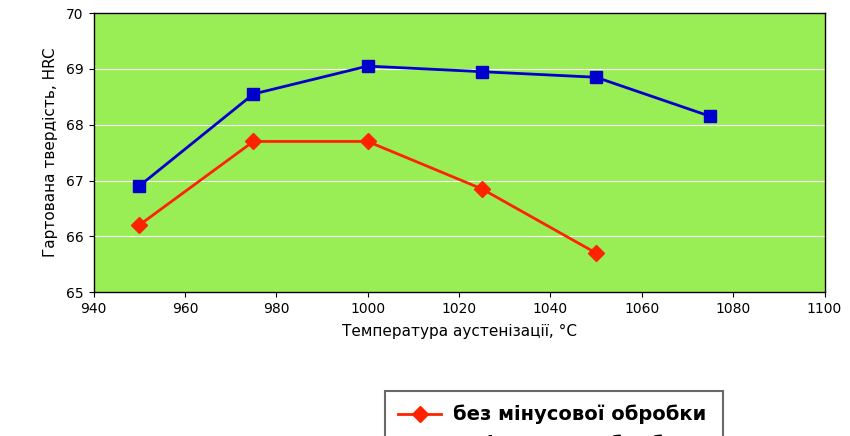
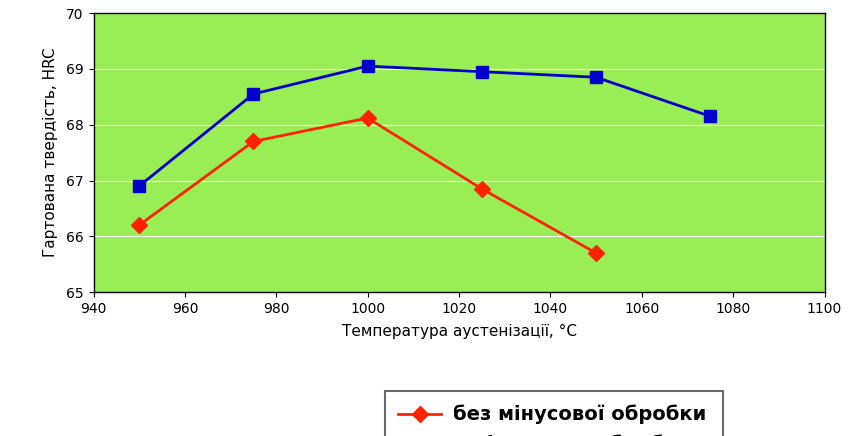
без мінусової обробки/1000: 67.70 -> 68.12
